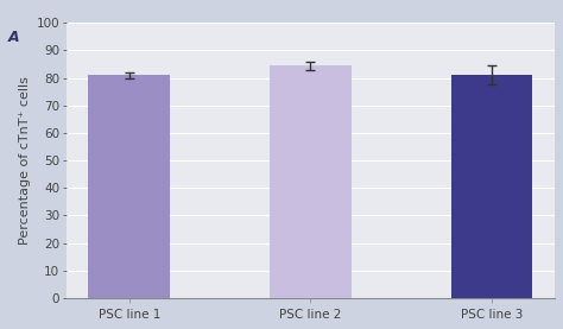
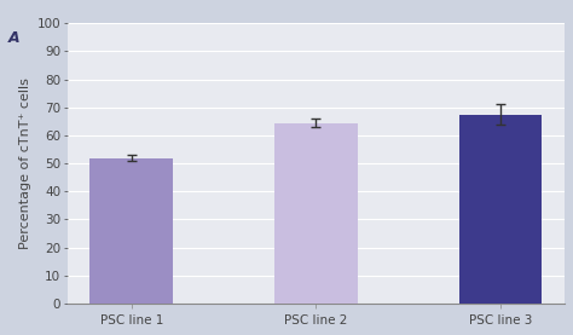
PSC line 1: 81.0 -> 52.0
PSC line 2: 84.5 -> 64.5
PSC line 3: 81.0 -> 67.5
